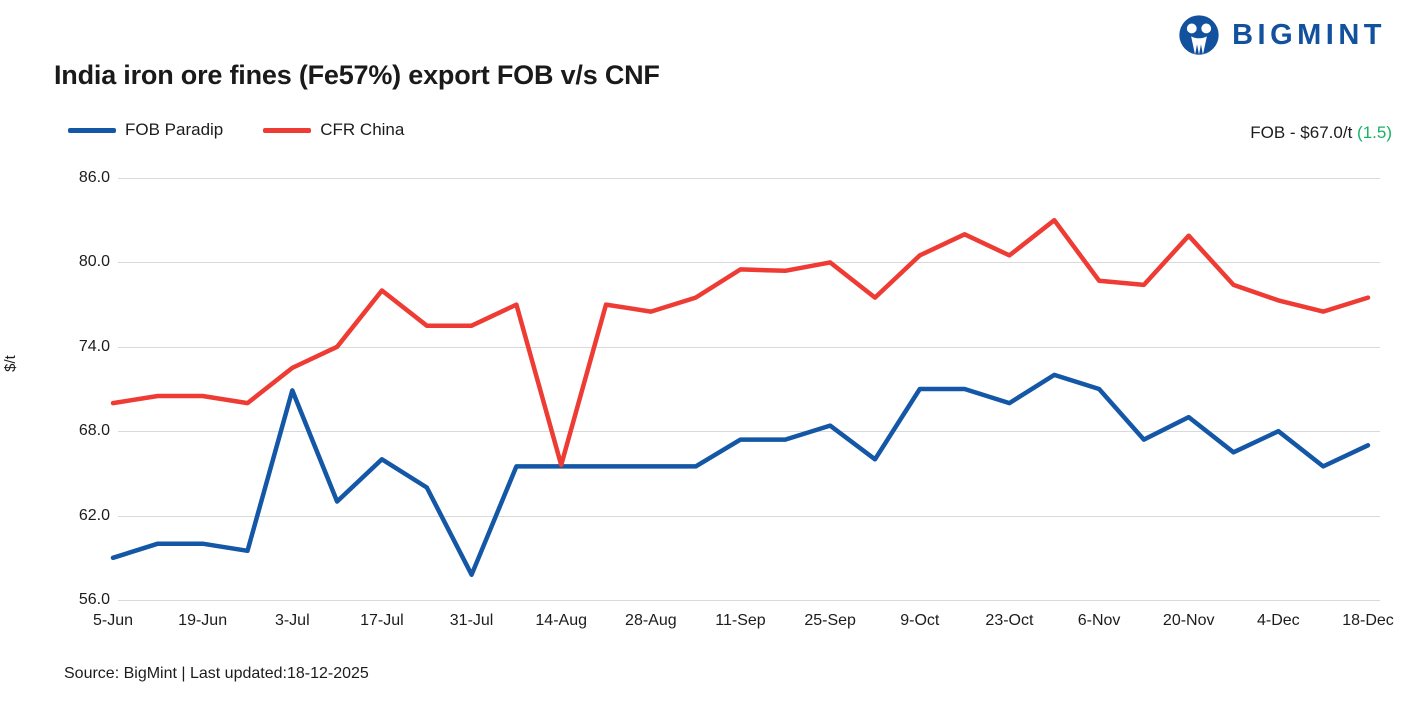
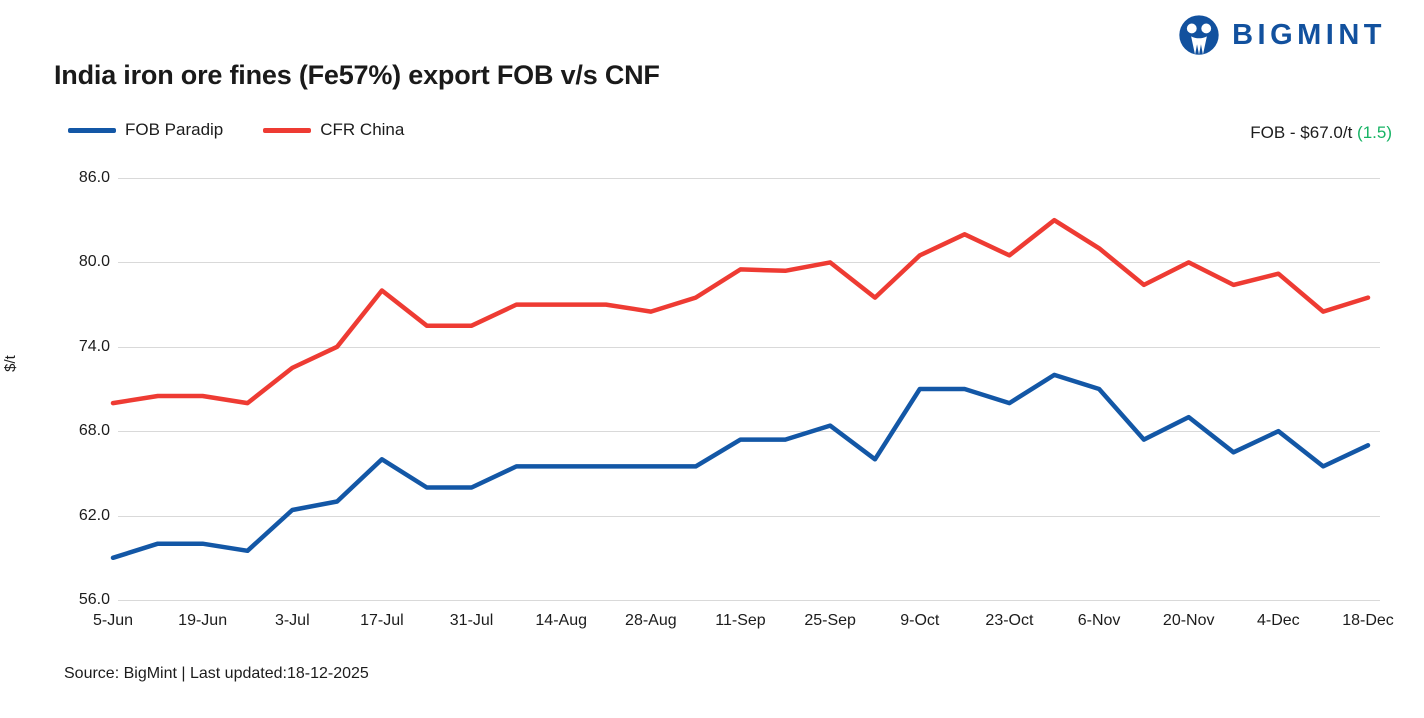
FOB Paradip/3-Jul: 70.9 -> 62.4
FOB Paradip/31-Jul: 57.8 -> 64.0
CFR China/14-Aug: 65.6 -> 77.0
CFR China/6-Nov: 78.7 -> 81.0
CFR China/20-Nov: 81.9 -> 80.0
CFR China/4-Dec: 77.3 -> 79.2
